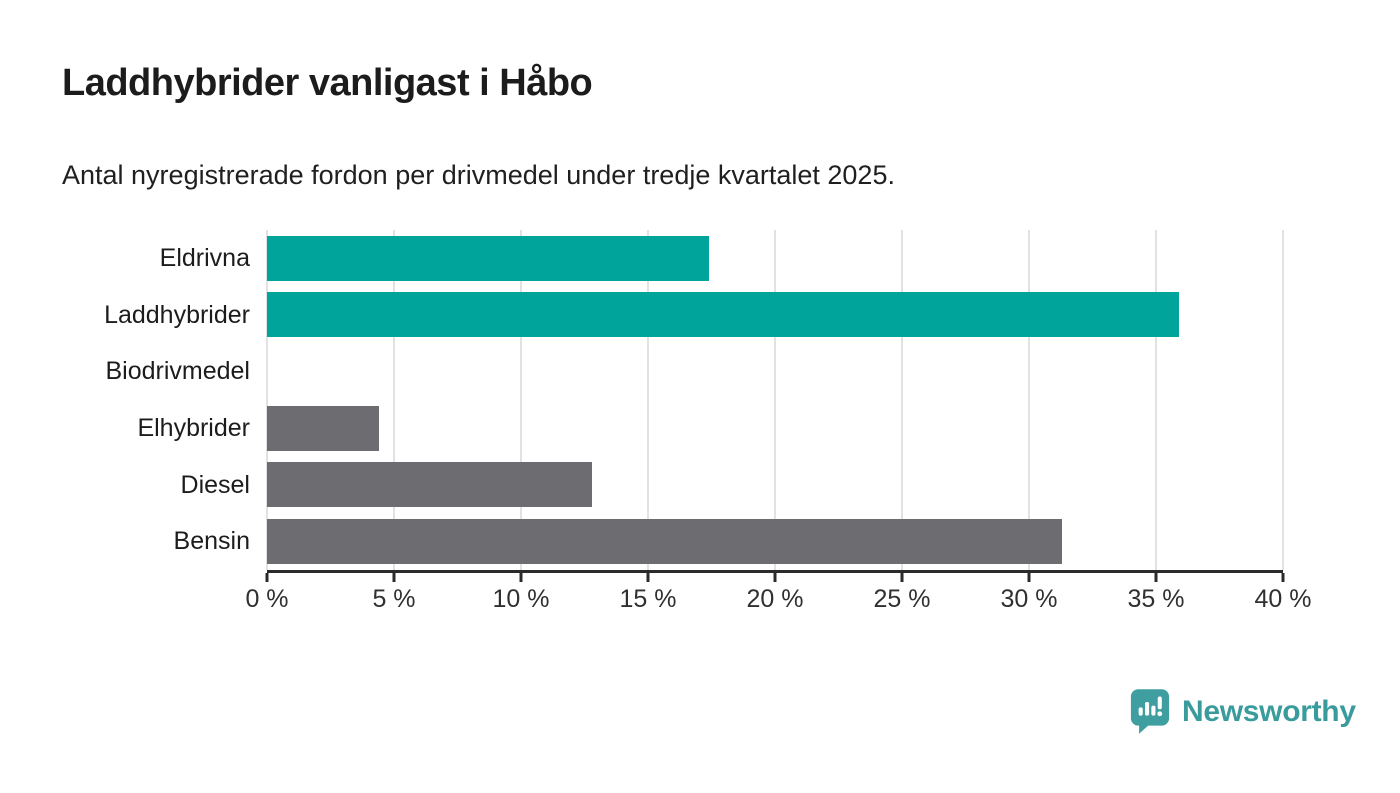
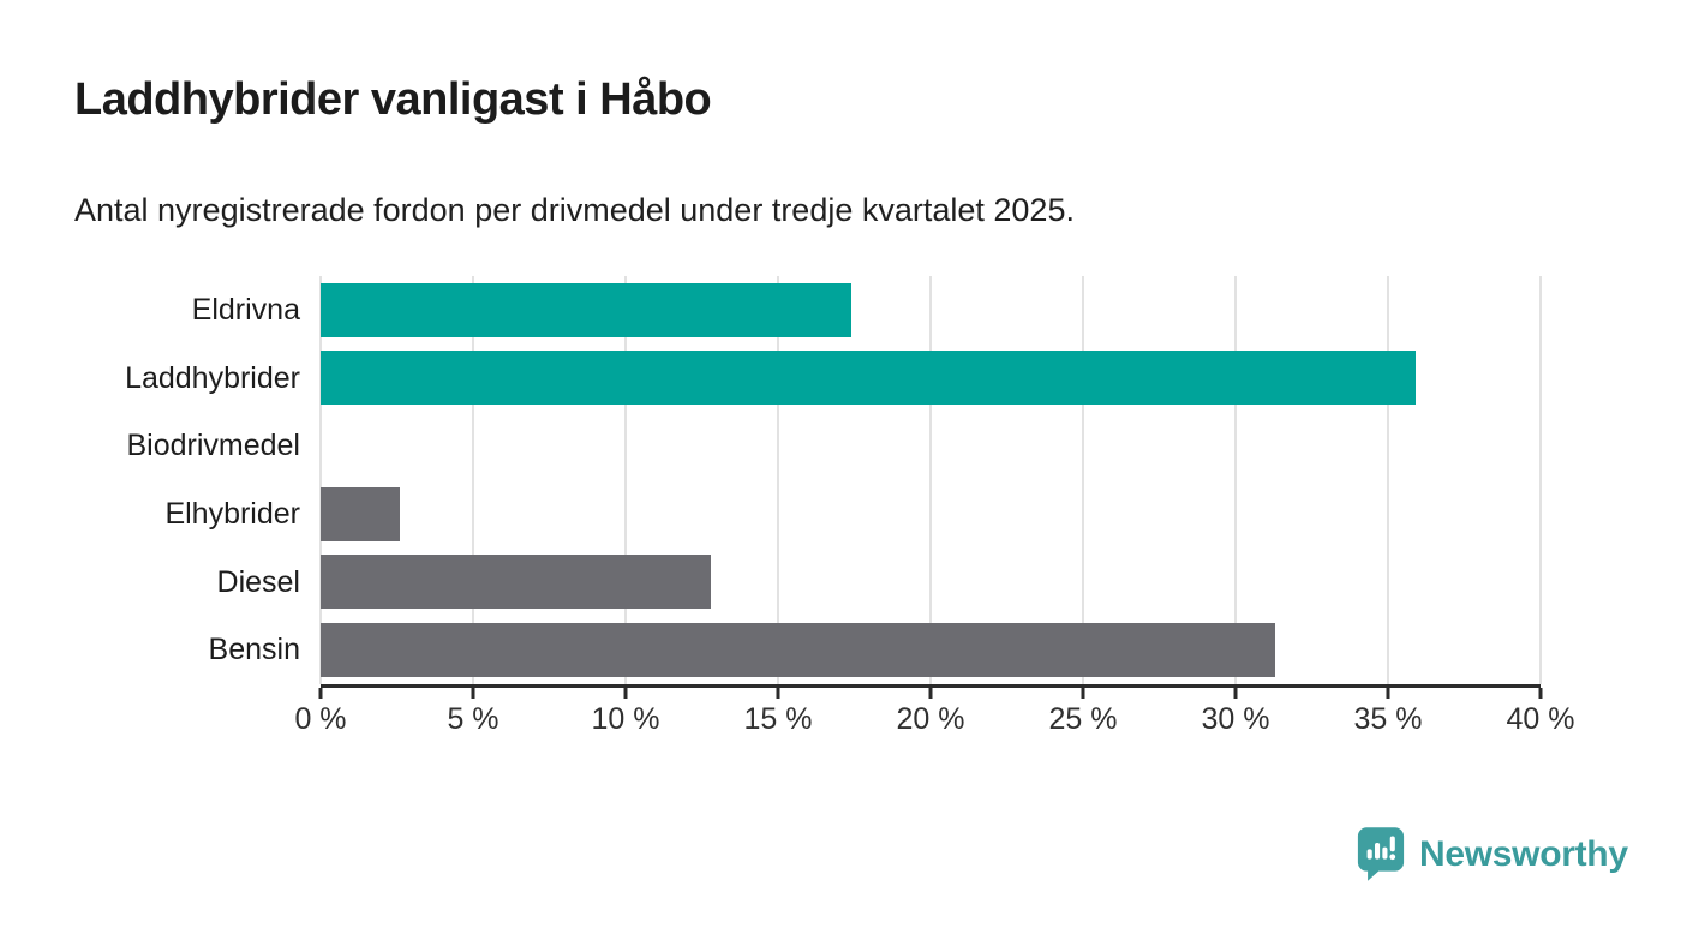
Elhybrider: 4.4% -> 2.6%
